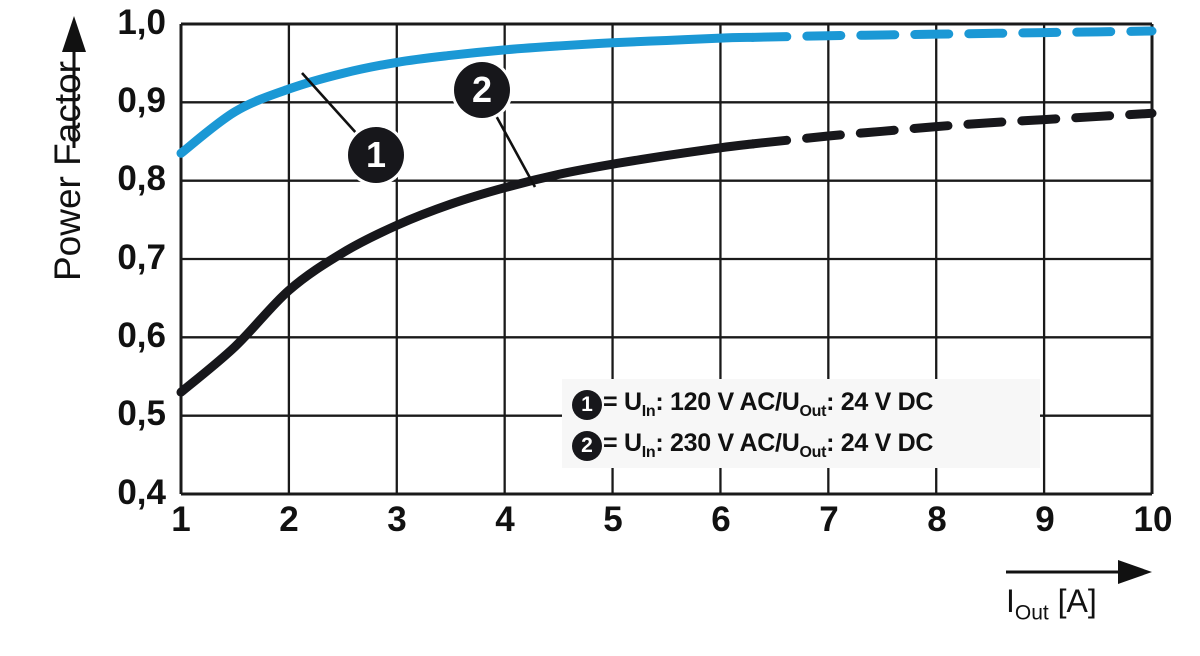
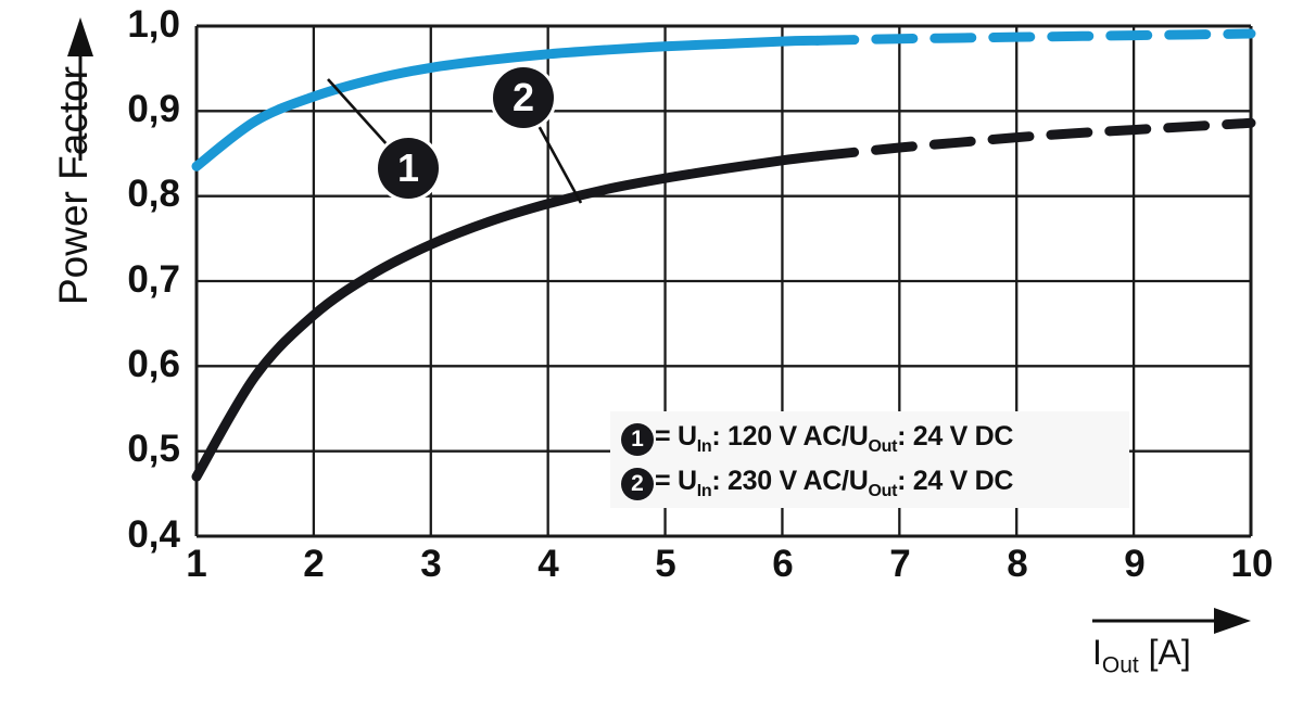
2/1: 0,53 -> 0,47
